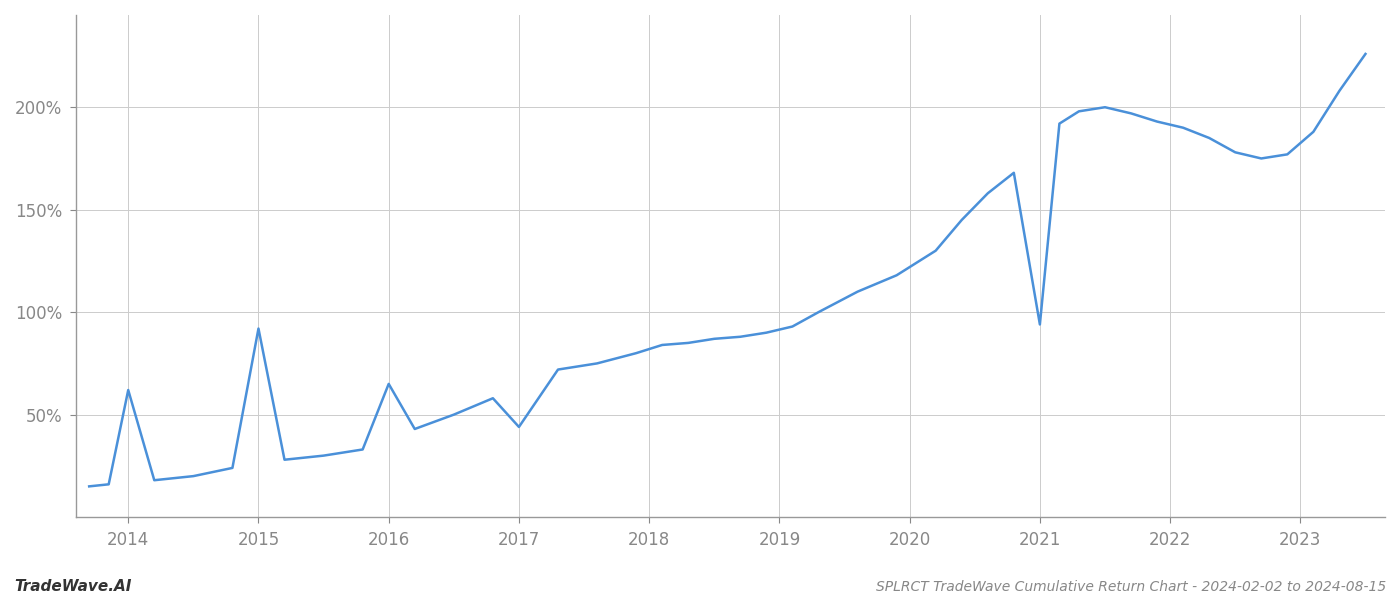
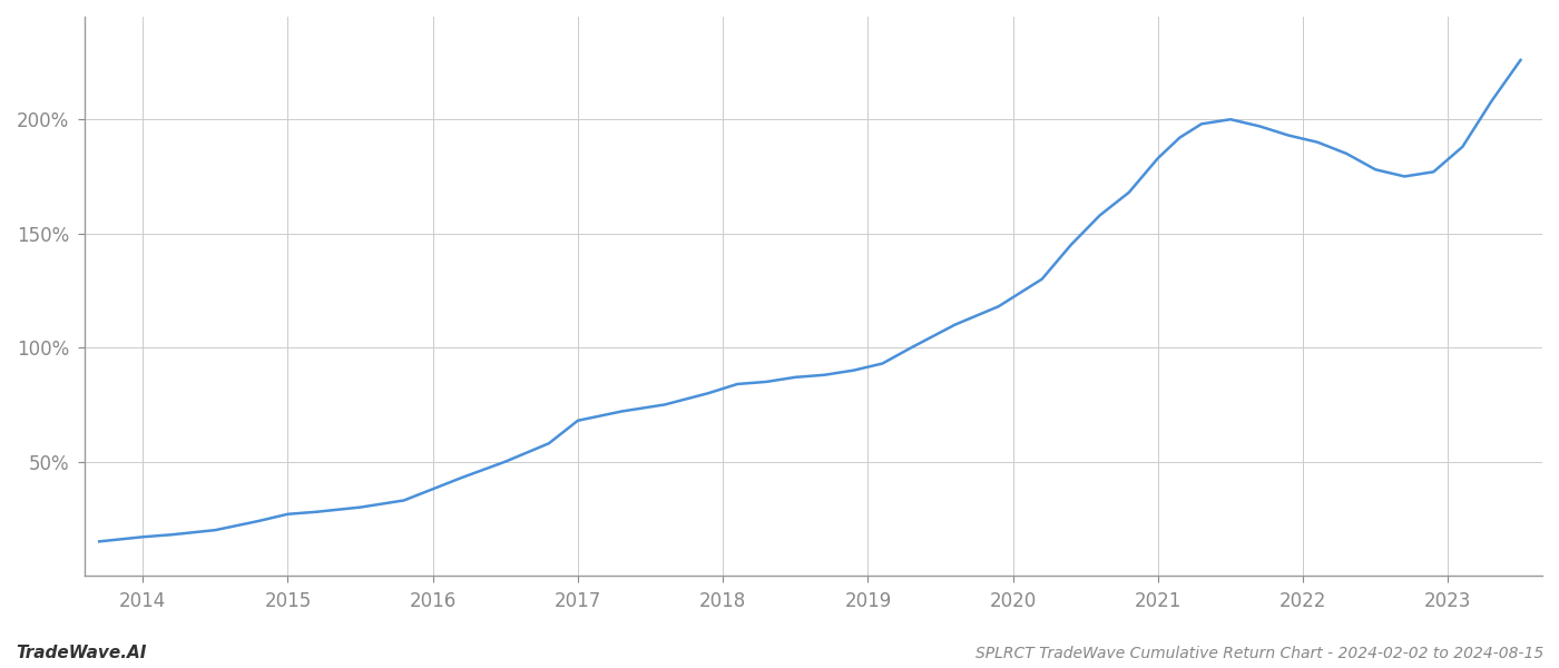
2014: 62% -> 17%
2015: 92% -> 27%
2016: 65% -> 38%
2017: 44% -> 68%
2021: 94% -> 183%
